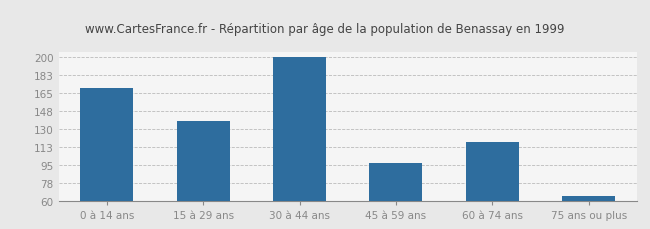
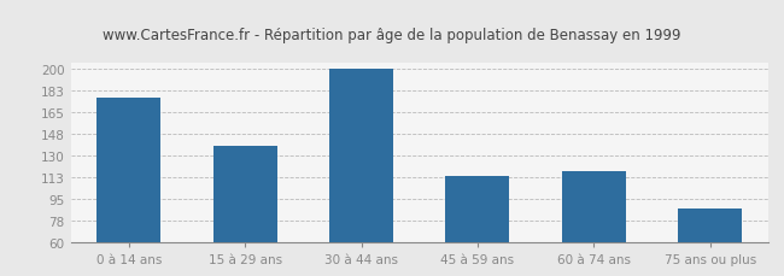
0 à 14 ans: 170 -> 177
45 à 59 ans: 97 -> 114
75 ans ou plus: 65 -> 88
